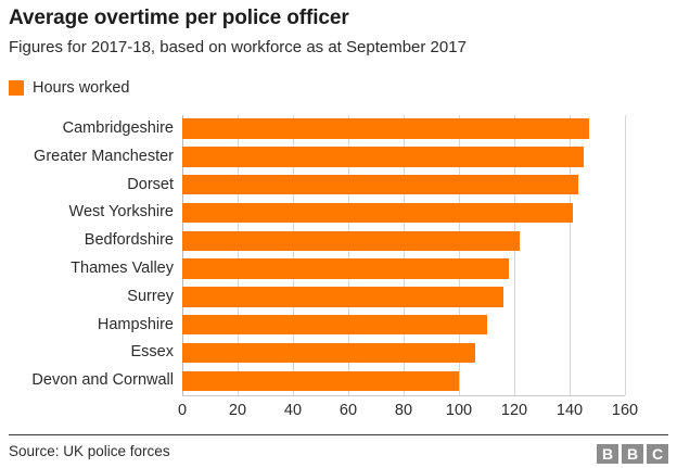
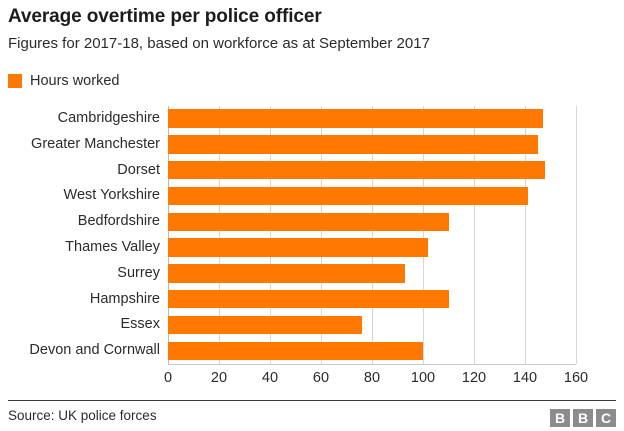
Dorset: 143 -> 148
Bedfordshire: 122 -> 110
Thames Valley: 118 -> 102
Surrey: 116 -> 93
Essex: 106 -> 76
